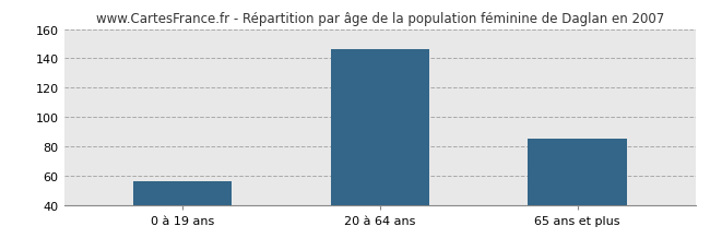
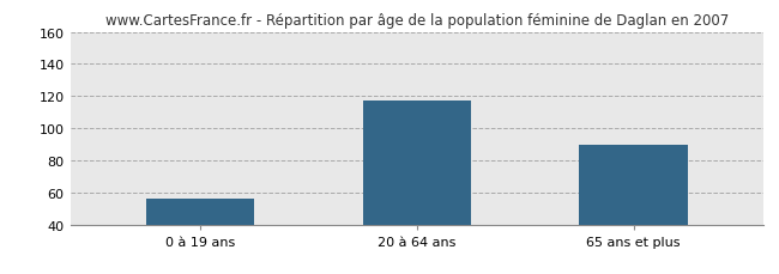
20 à 64 ans: 146 -> 117
65 ans et plus: 85 -> 90
